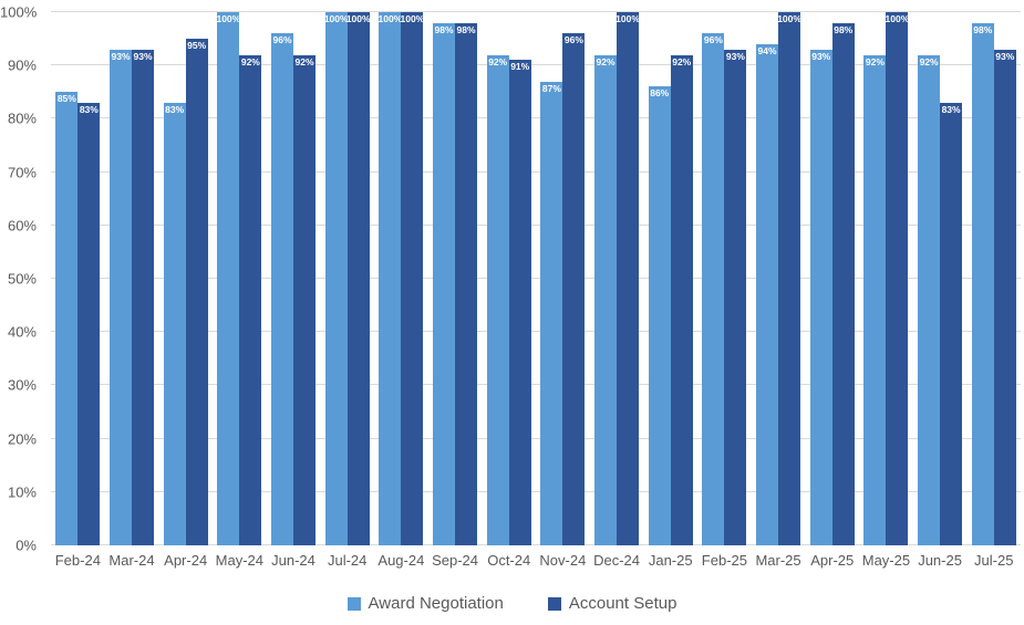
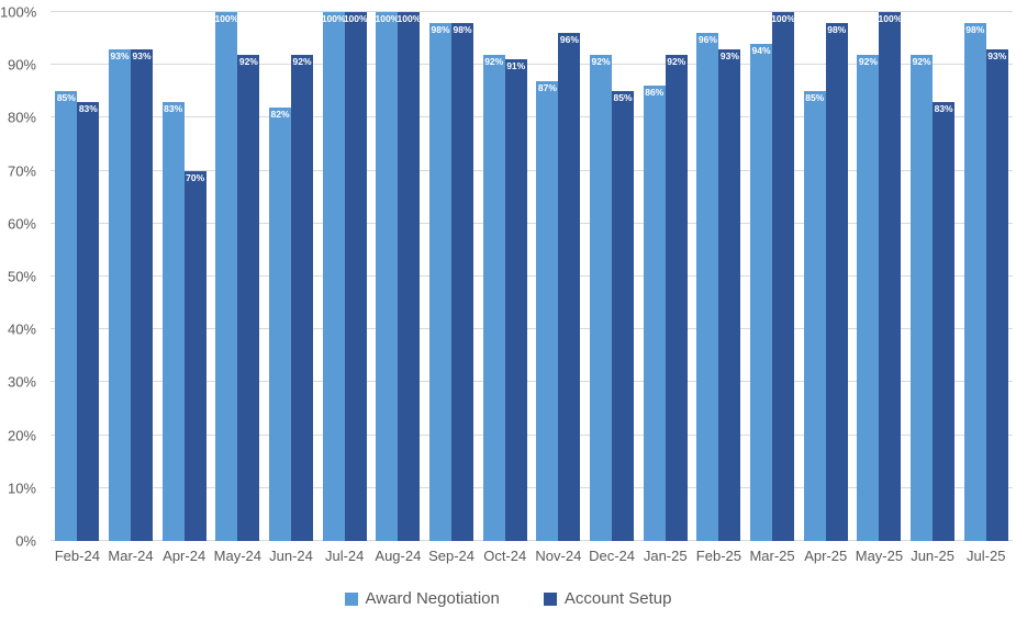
Account Setup/Apr-24: 95% -> 70%
Award Negotiation/Jun-24: 96% -> 82%
Account Setup/Dec-24: 100% -> 85%
Award Negotiation/Apr-25: 93% -> 85%
